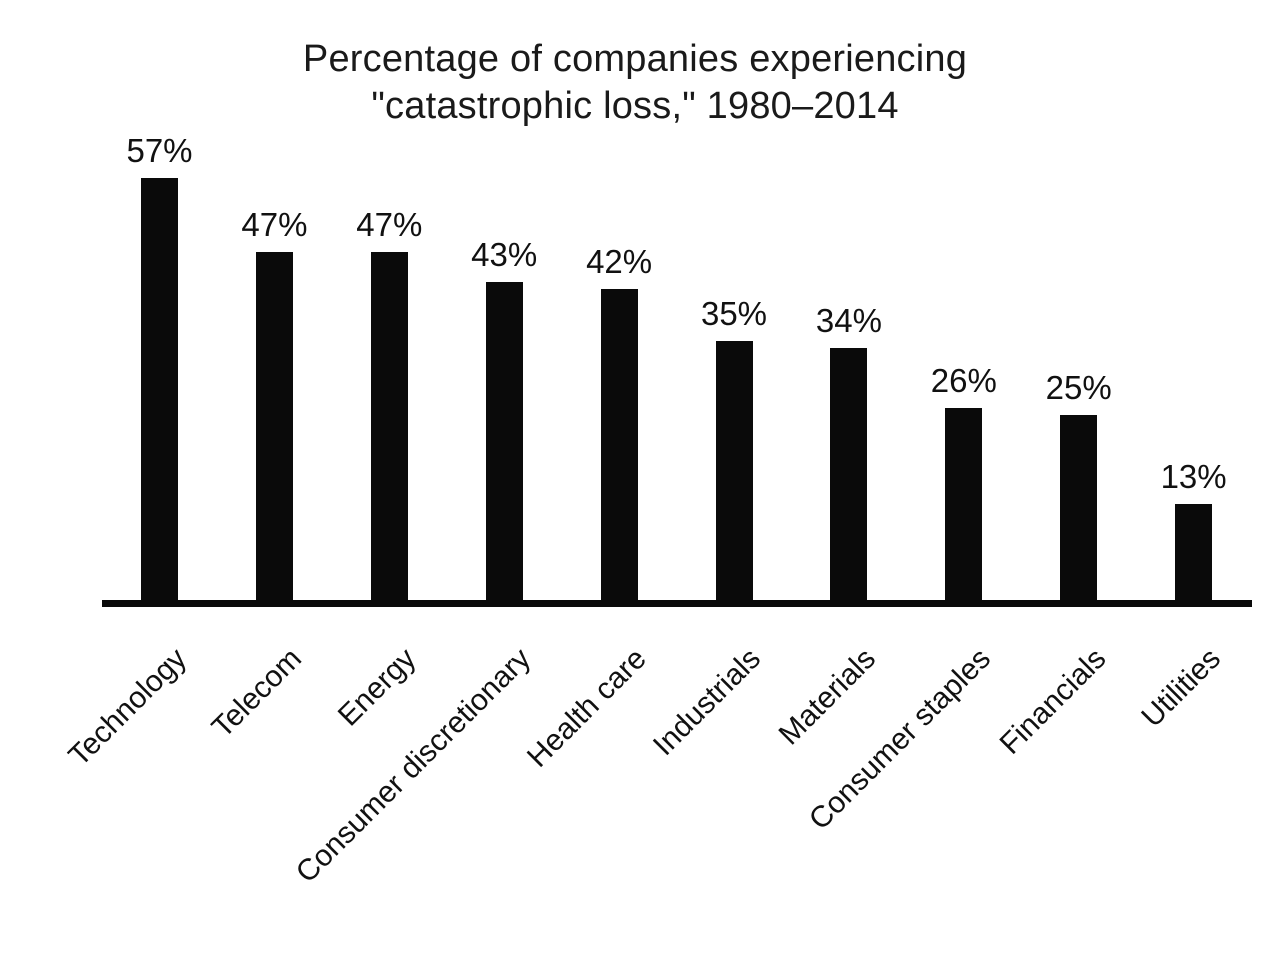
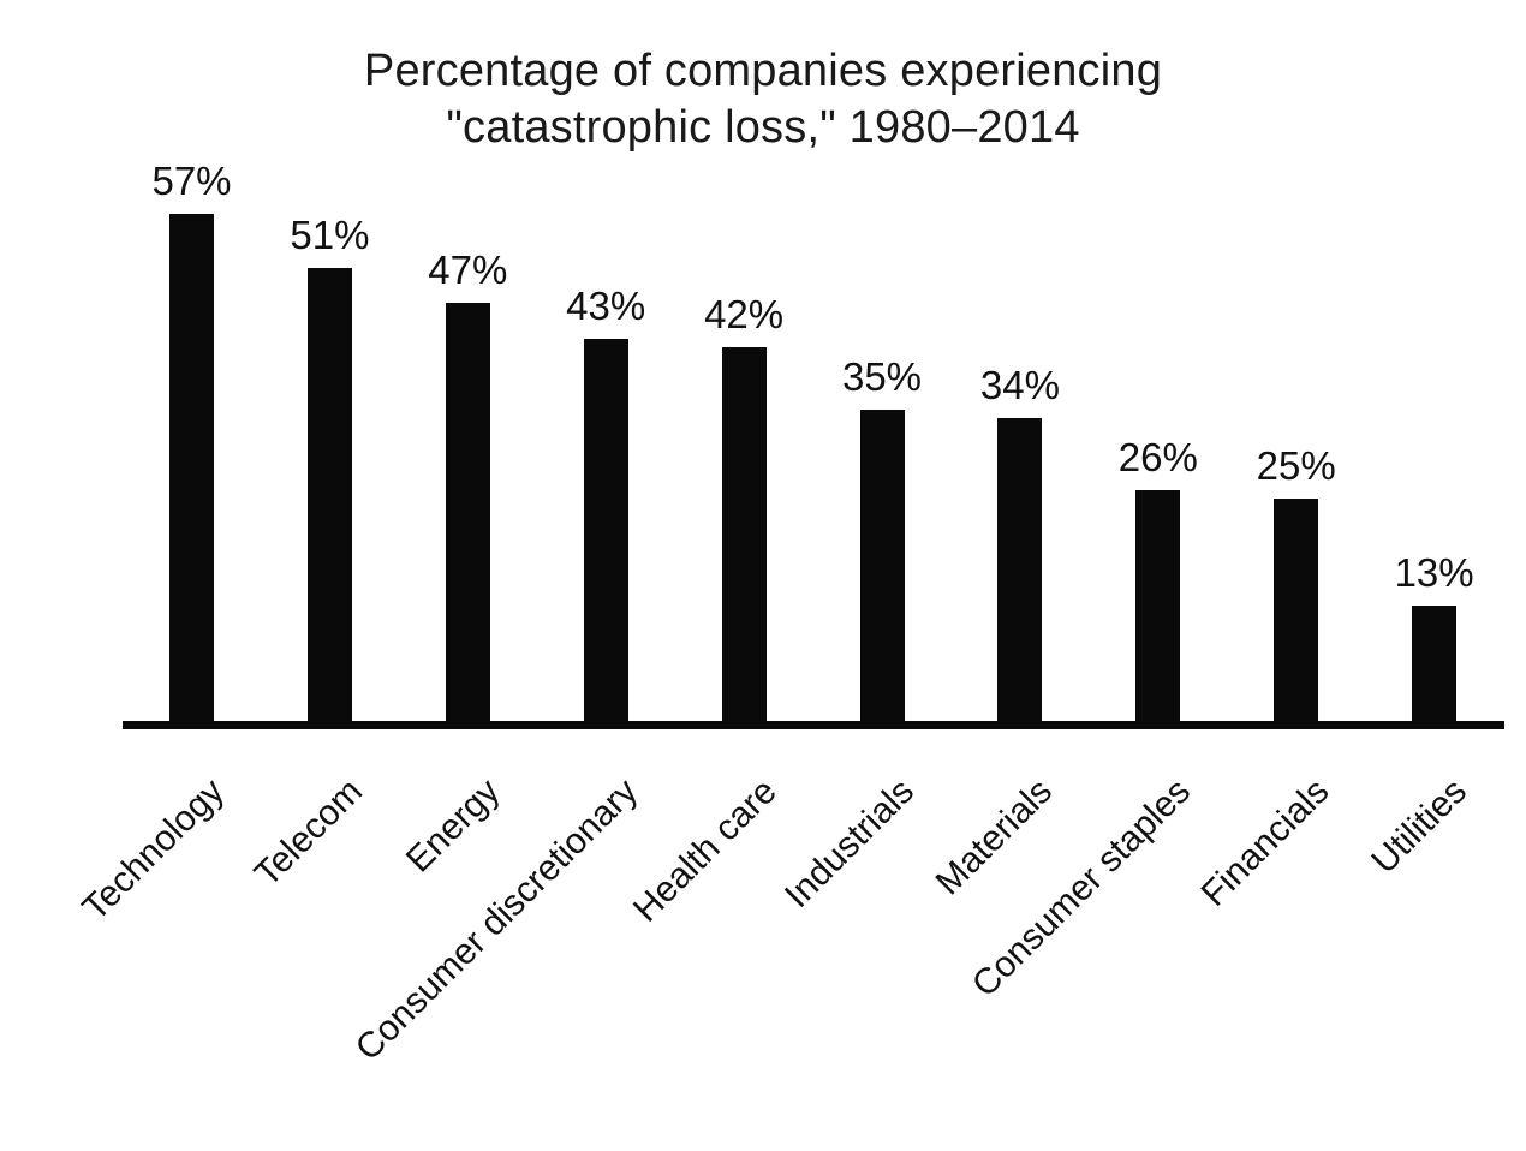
Telecom: 47% -> 51%
